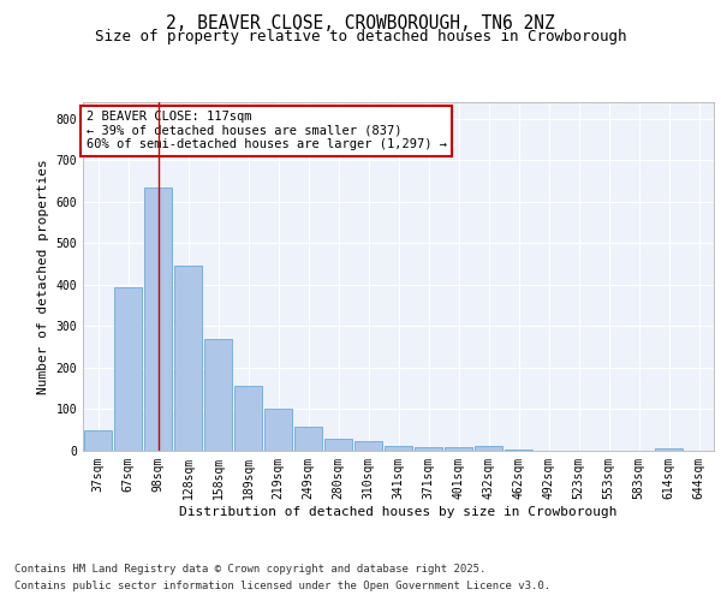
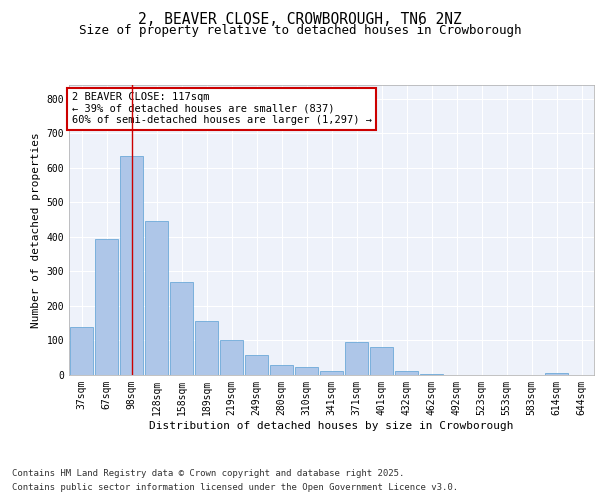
37sqm: 50 -> 140
371sqm: 10 -> 95
401sqm: 10 -> 80
